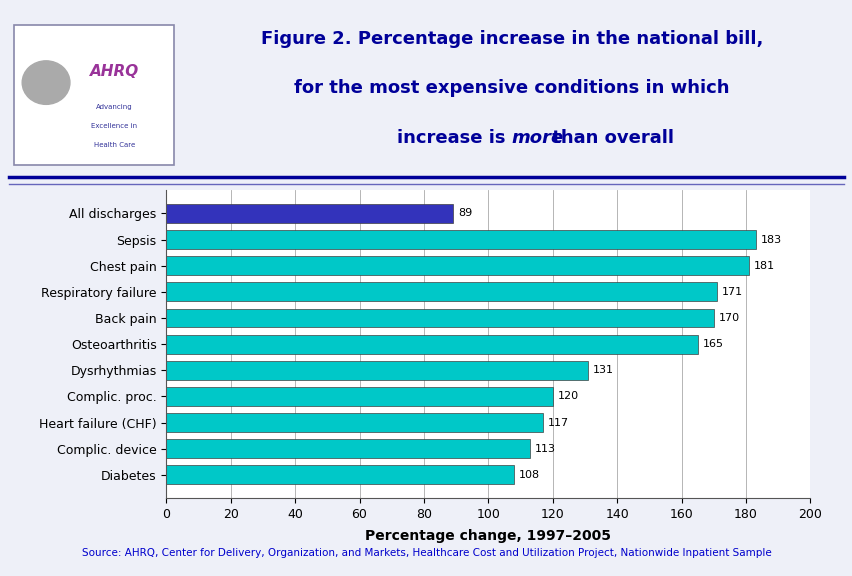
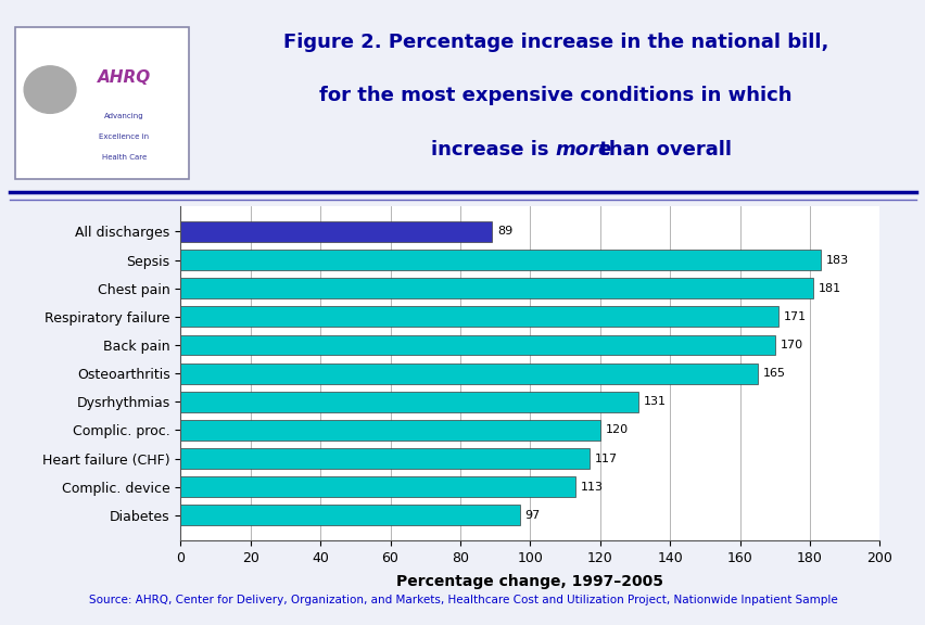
Diabetes: 108 -> 97
